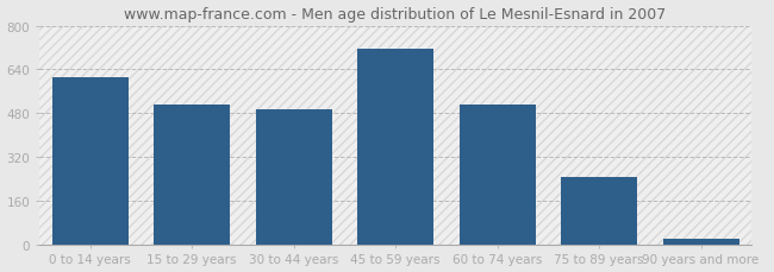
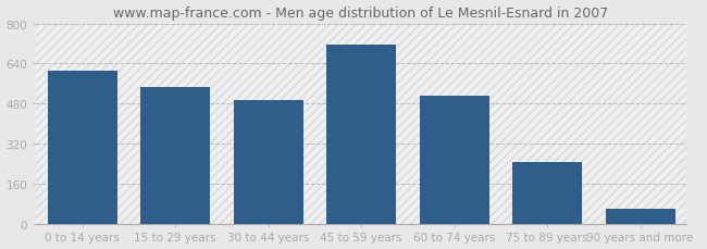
15 to 29 years: 510 -> 545
90 years and more: 22 -> 60
